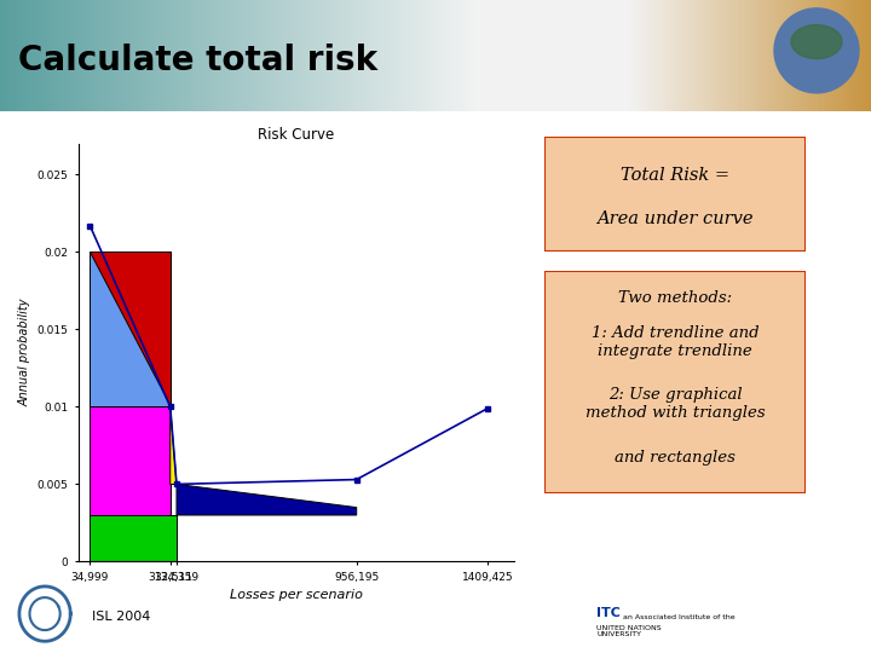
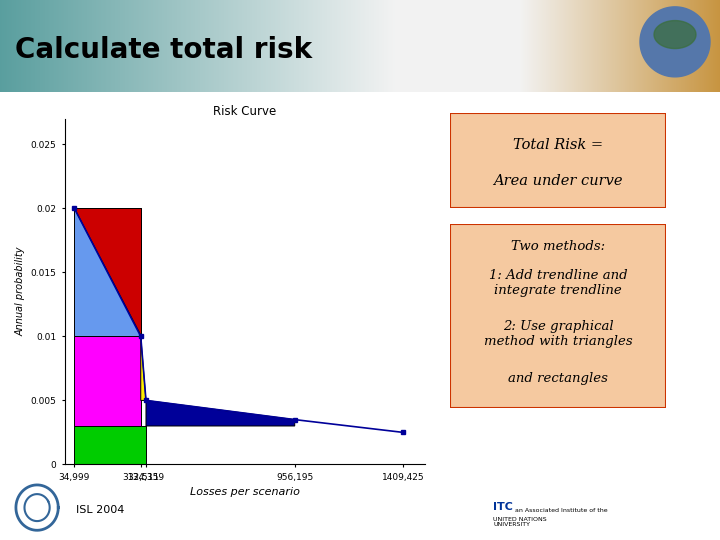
Risk Curve/34,999: 0.0217 -> 0.0200
Risk Curve/956,195: 0.0053 -> 0.0035
Risk Curve/1409,425: 0.0099 -> 0.0025
